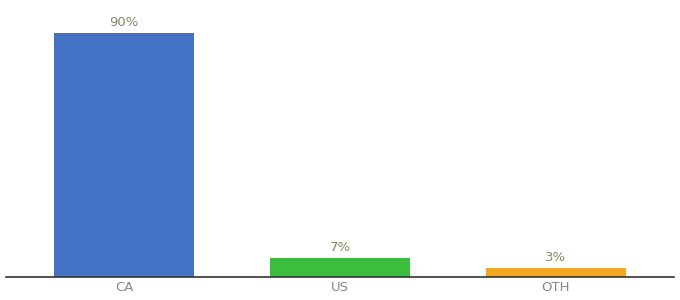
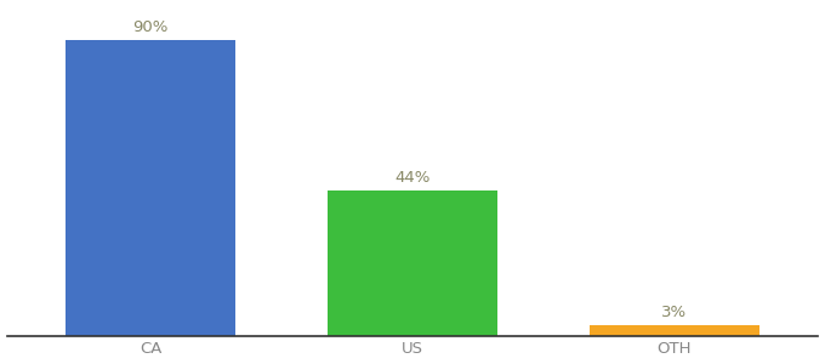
US: 7% -> 44%
